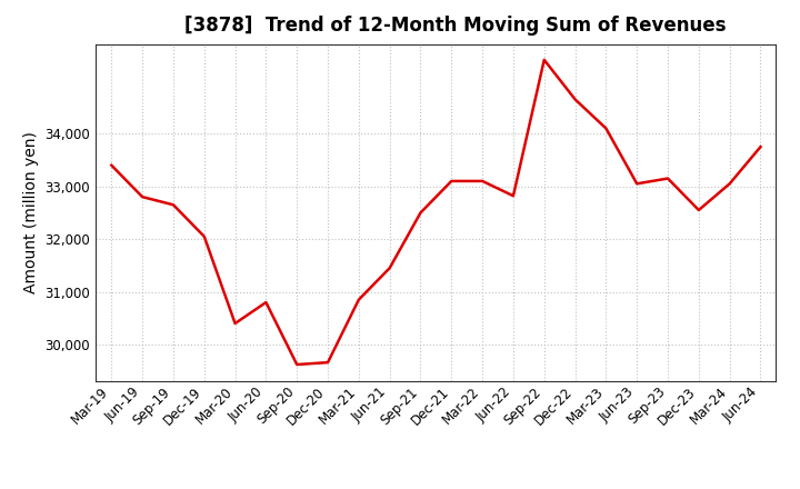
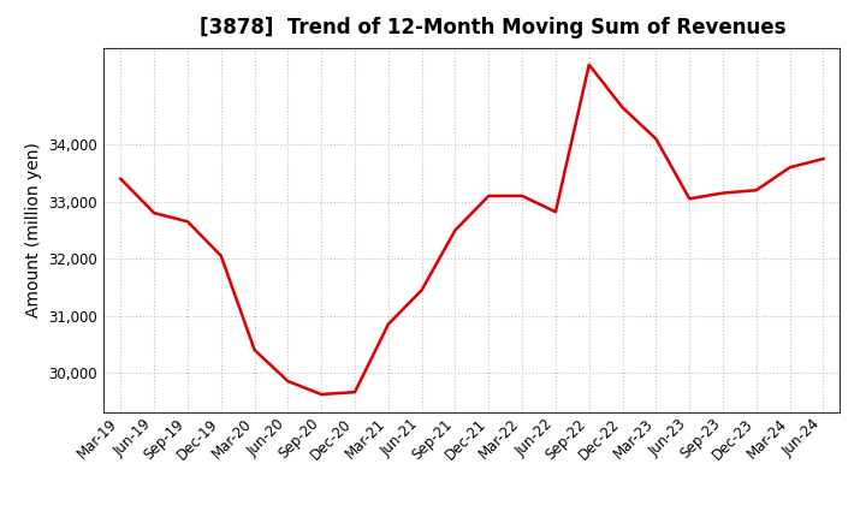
Jun-20: 30,800 -> 29,850
Dec-23: 32,550 -> 33,200
Mar-24: 33,050 -> 33,600
